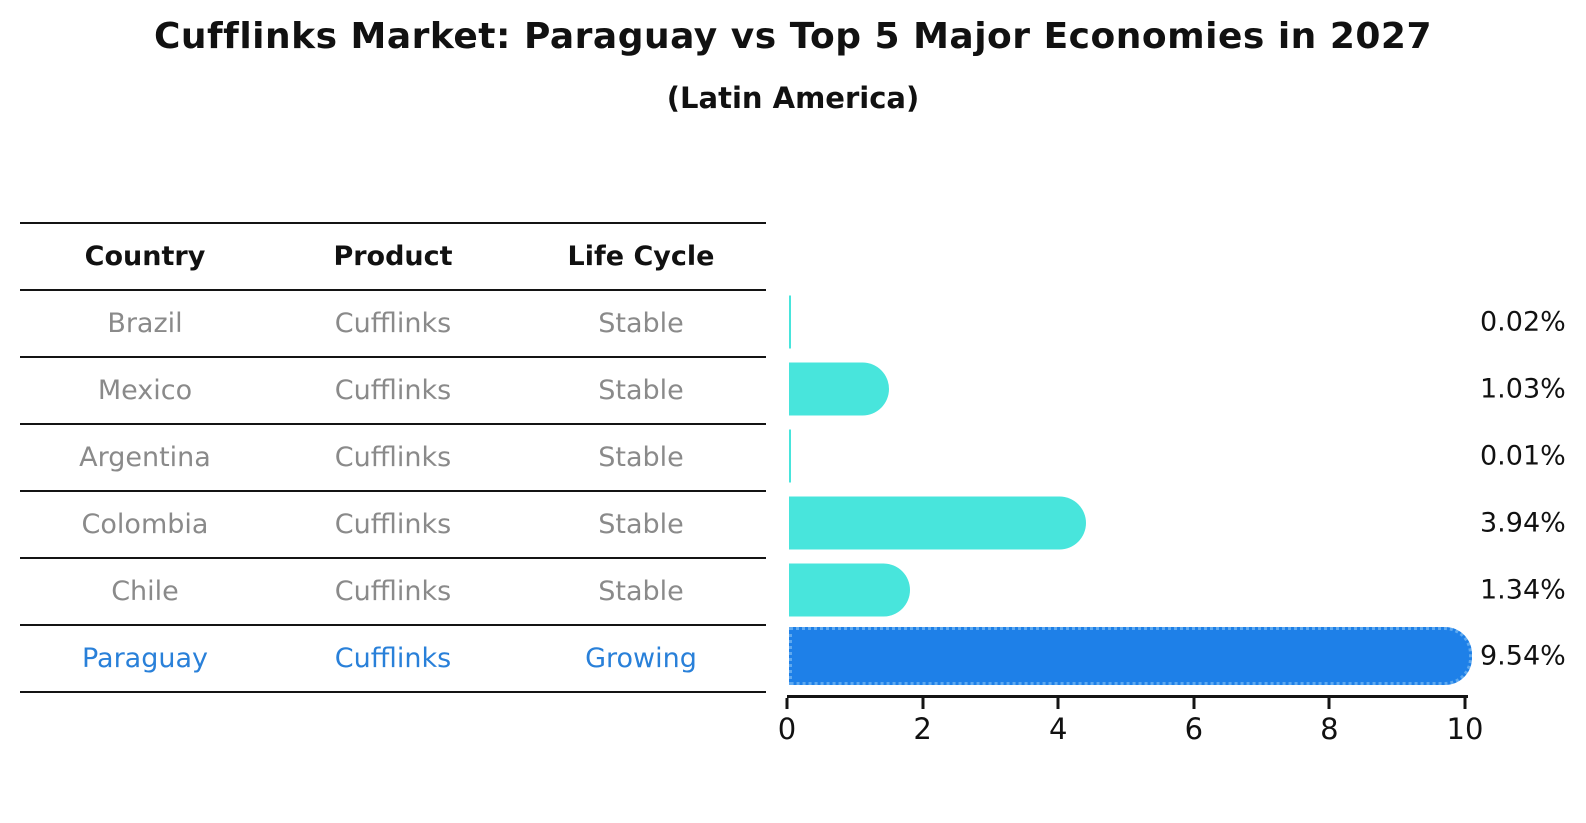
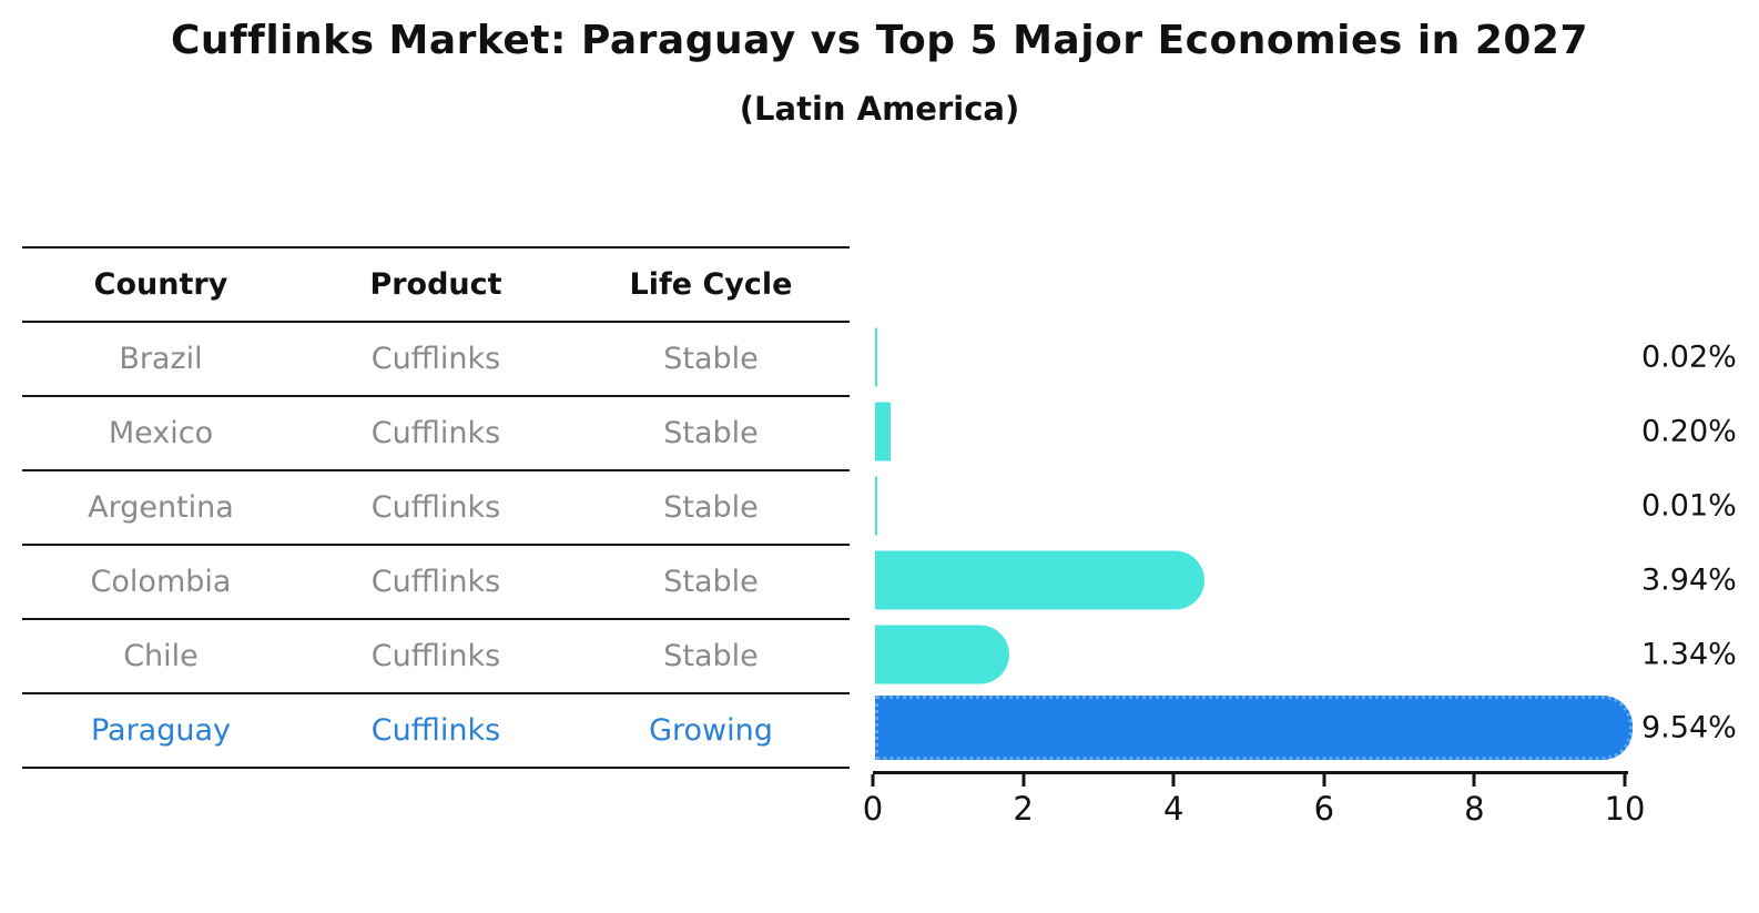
Mexico: 1.03% -> 0.20%
